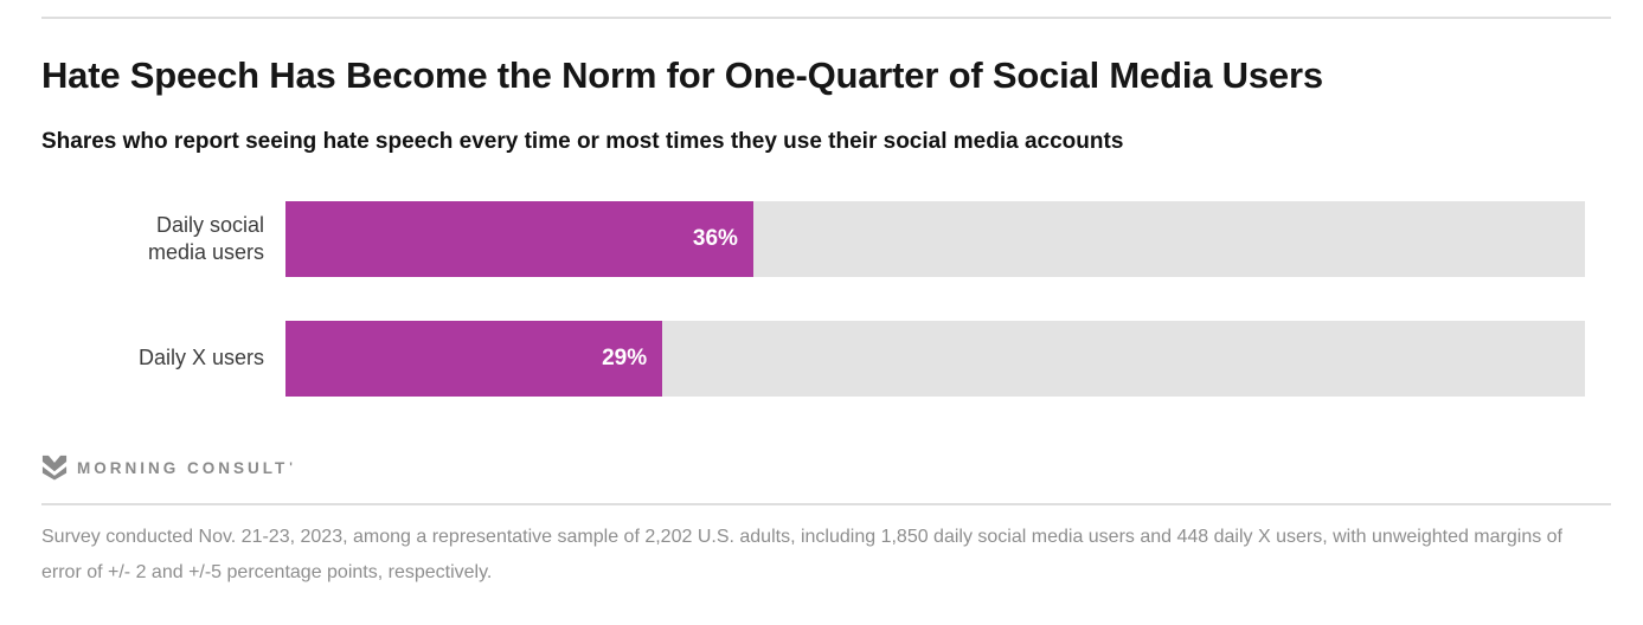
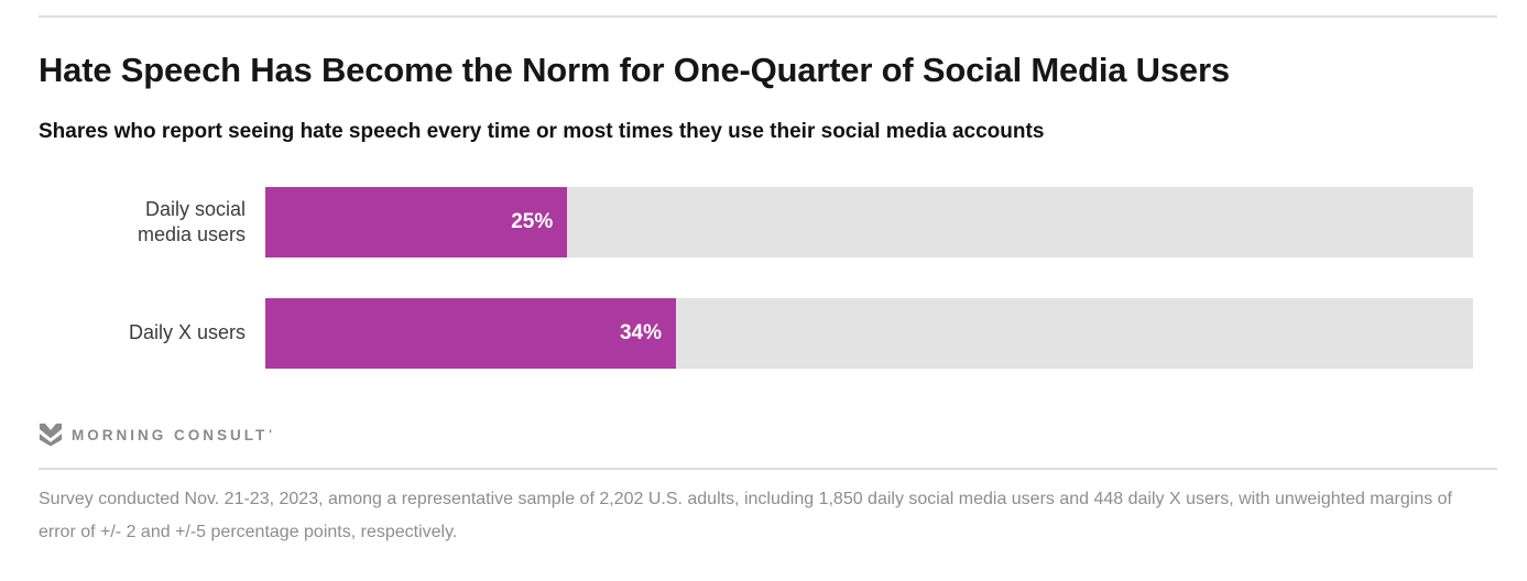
Daily social media users: 36% -> 25%
Daily X users: 29% -> 34%
